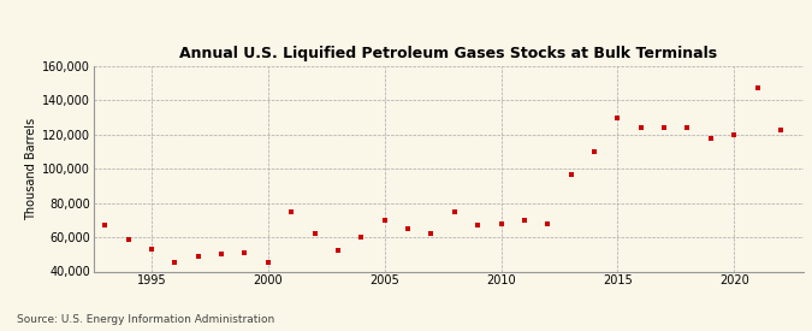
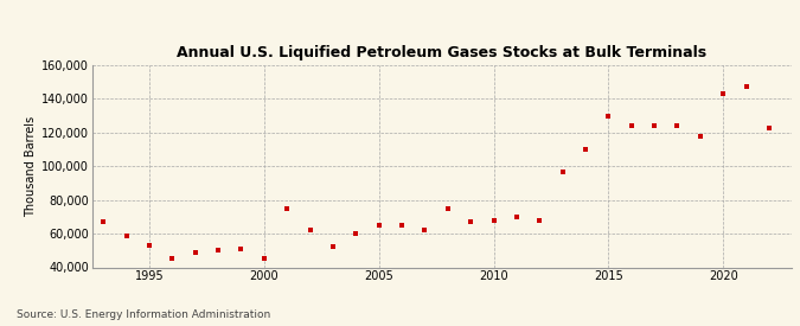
2005: 70,000 -> 65,000
2020: 120,000 -> 143,000
